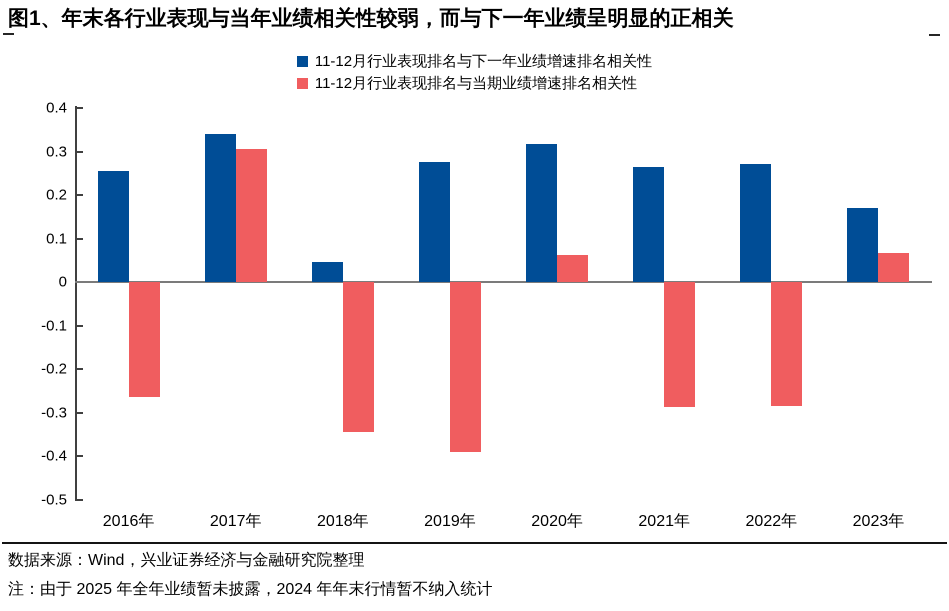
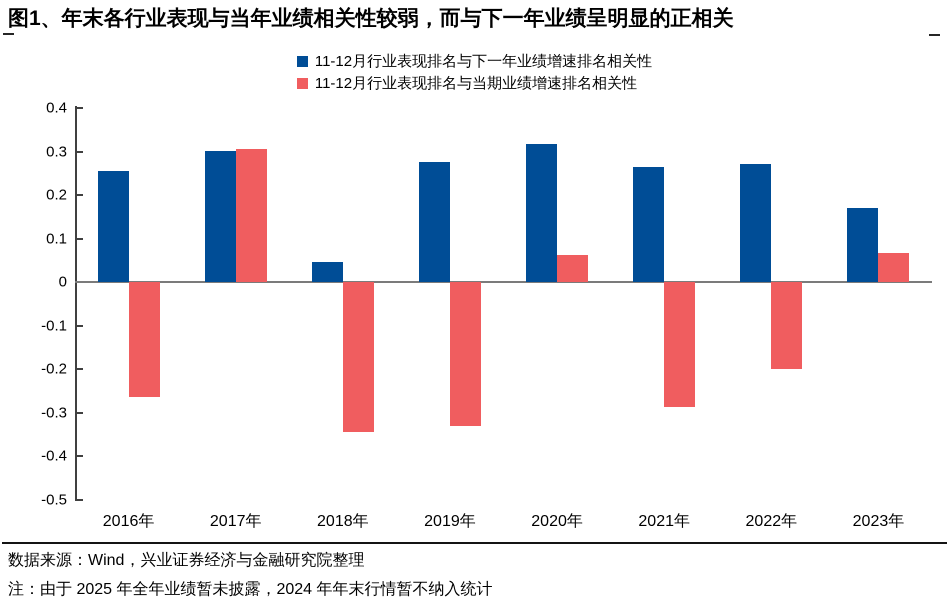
11-12月行业表现排名与下一年业绩增速排名相关性/2017年: 0.34 -> 0.30
11-12月行业表现排名与当期业绩增速排名相关性/2019年: -0.39 -> -0.33
11-12月行业表现排名与当期业绩增速排名相关性/2022年: -0.28 -> -0.20
